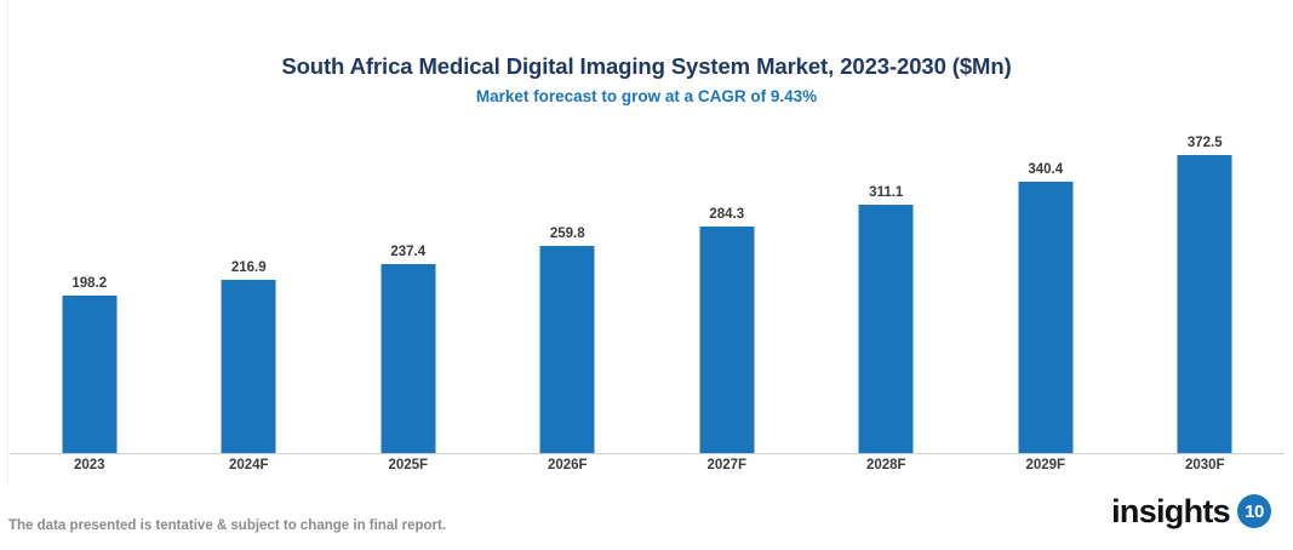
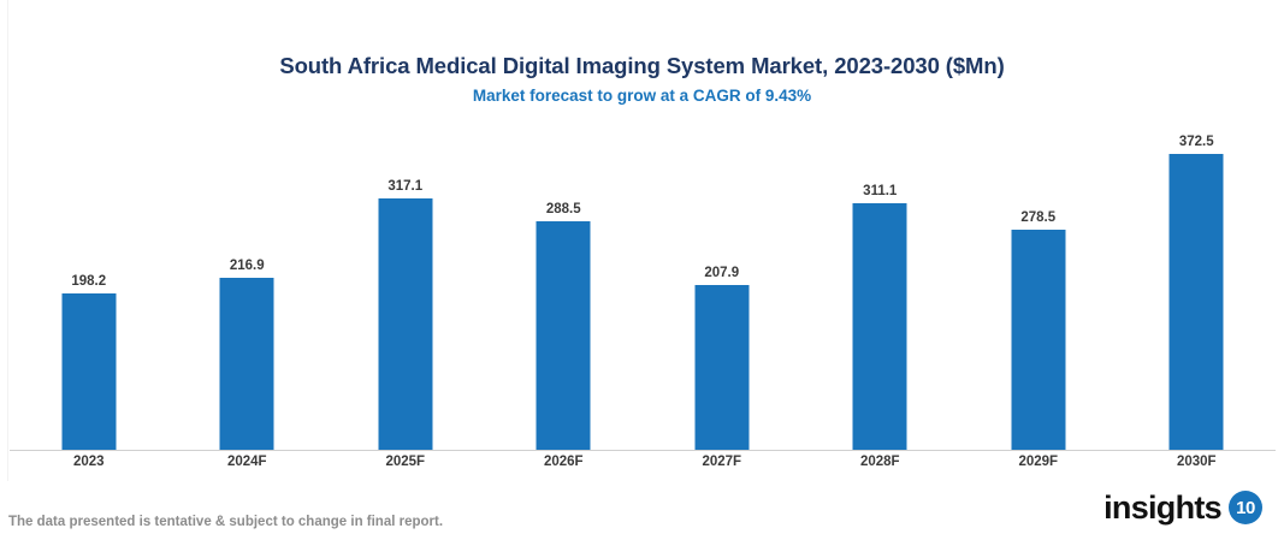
2025F: 237.4 -> 317.1
2026F: 259.8 -> 288.5
2027F: 284.3 -> 207.9
2029F: 340.4 -> 278.5
